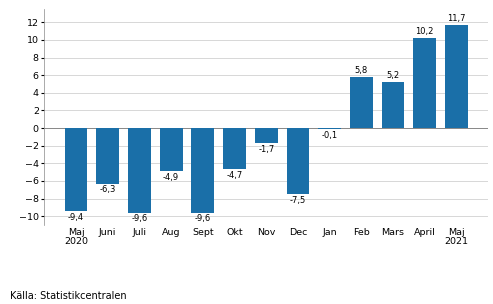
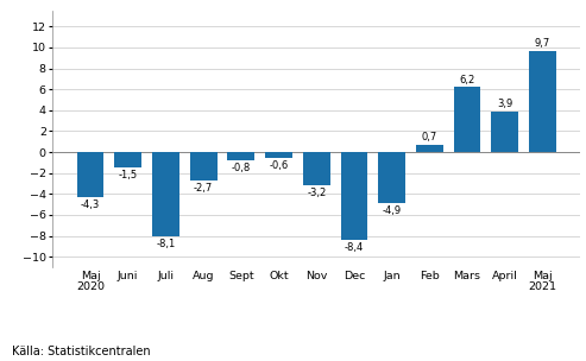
Maj 2020: -9,4 -> -4,3
Juni: -6,3 -> -1,5
Juli: -9,6 -> -8,1
Aug: -4,9 -> -2,7
Sept: -9,6 -> -0,8
Okt: -4,7 -> -0,6
Nov: -1,7 -> -3,2
Dec: -7,5 -> -8,4
Jan: -0,1 -> -4,9
Feb: 5,8 -> 0,7
Mars: 5,2 -> 6,2
April: 10,2 -> 3,9
Maj 2021: 11,7 -> 9,7
